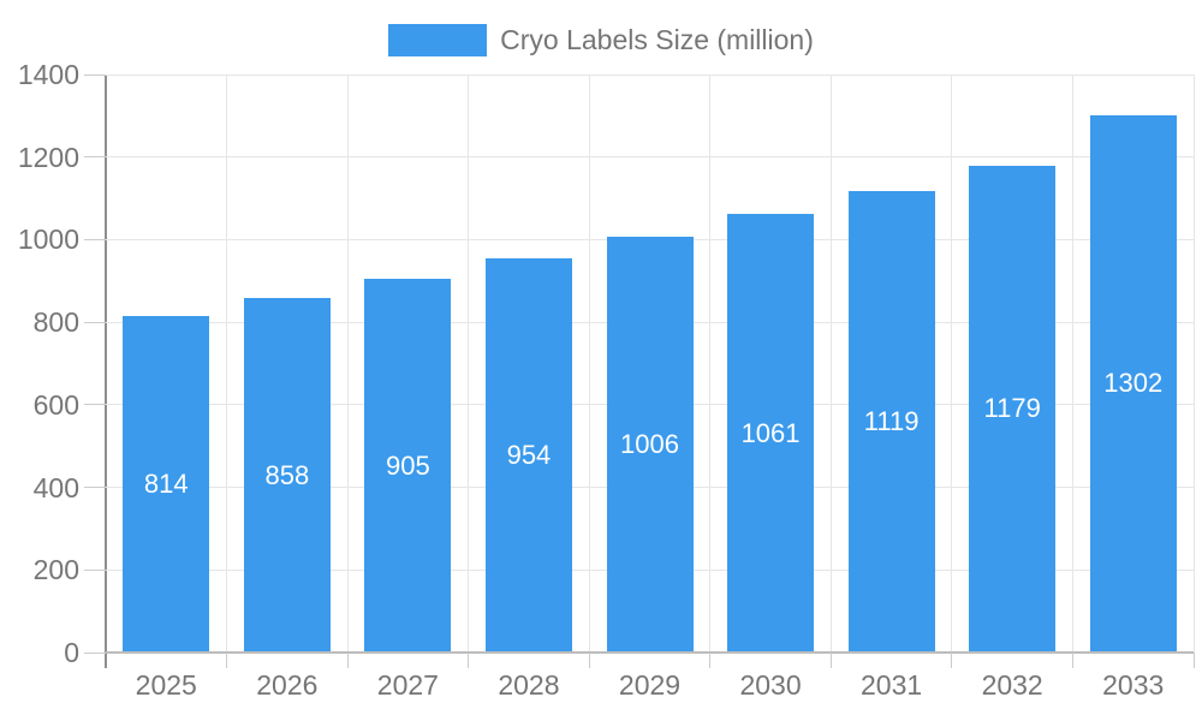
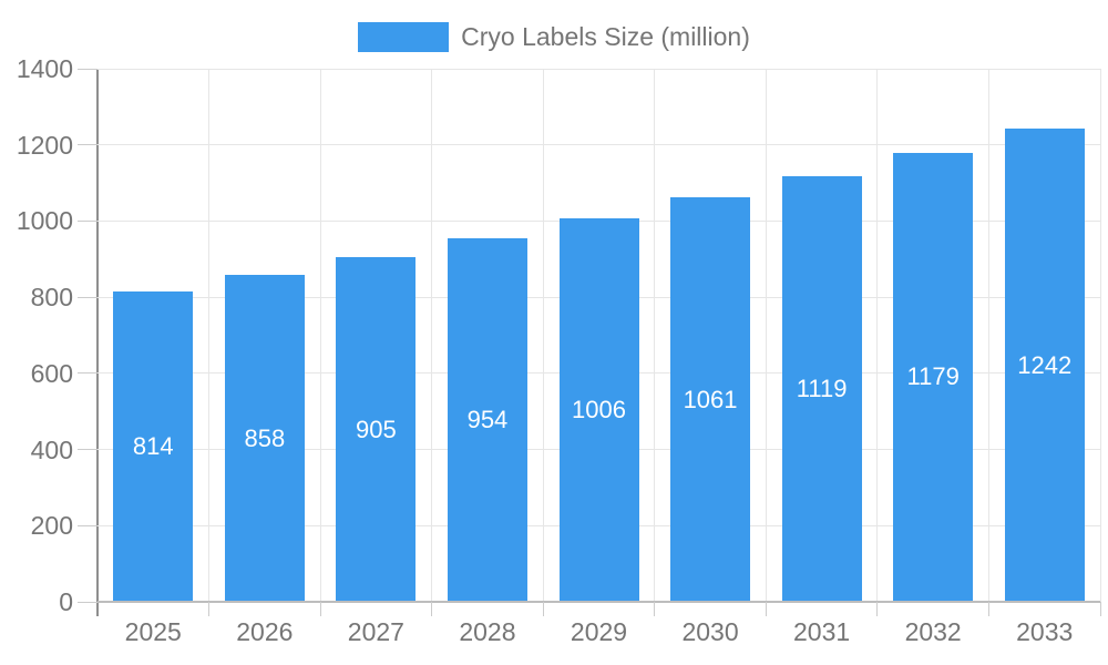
2033: 1302 -> 1242
